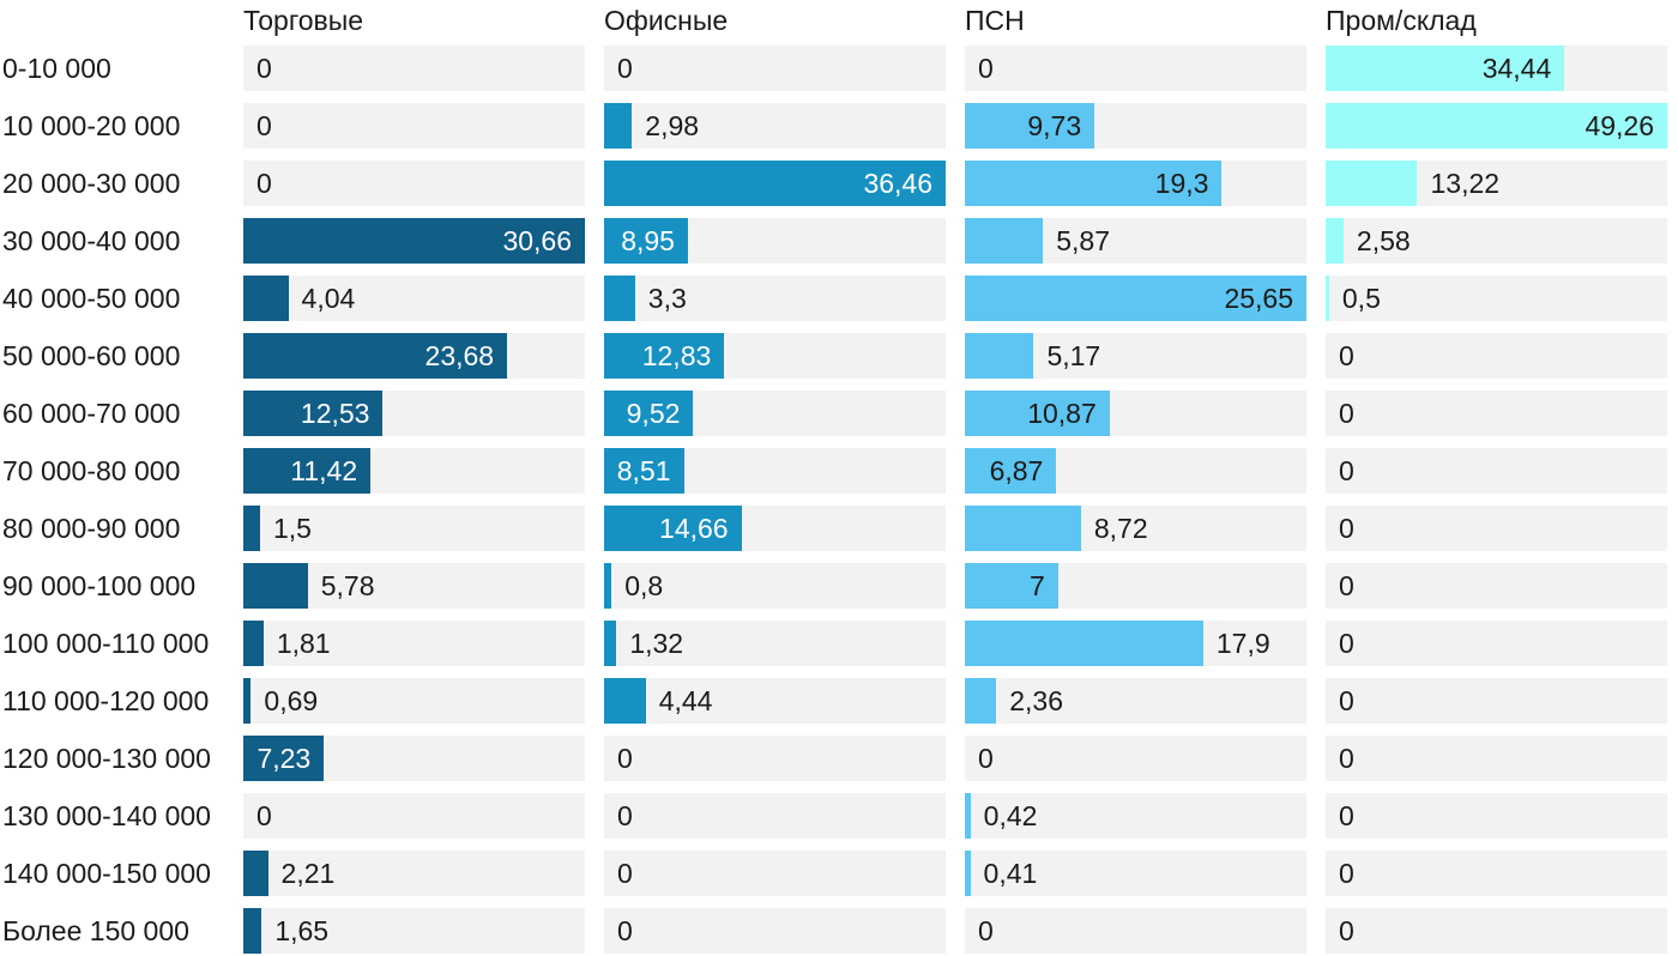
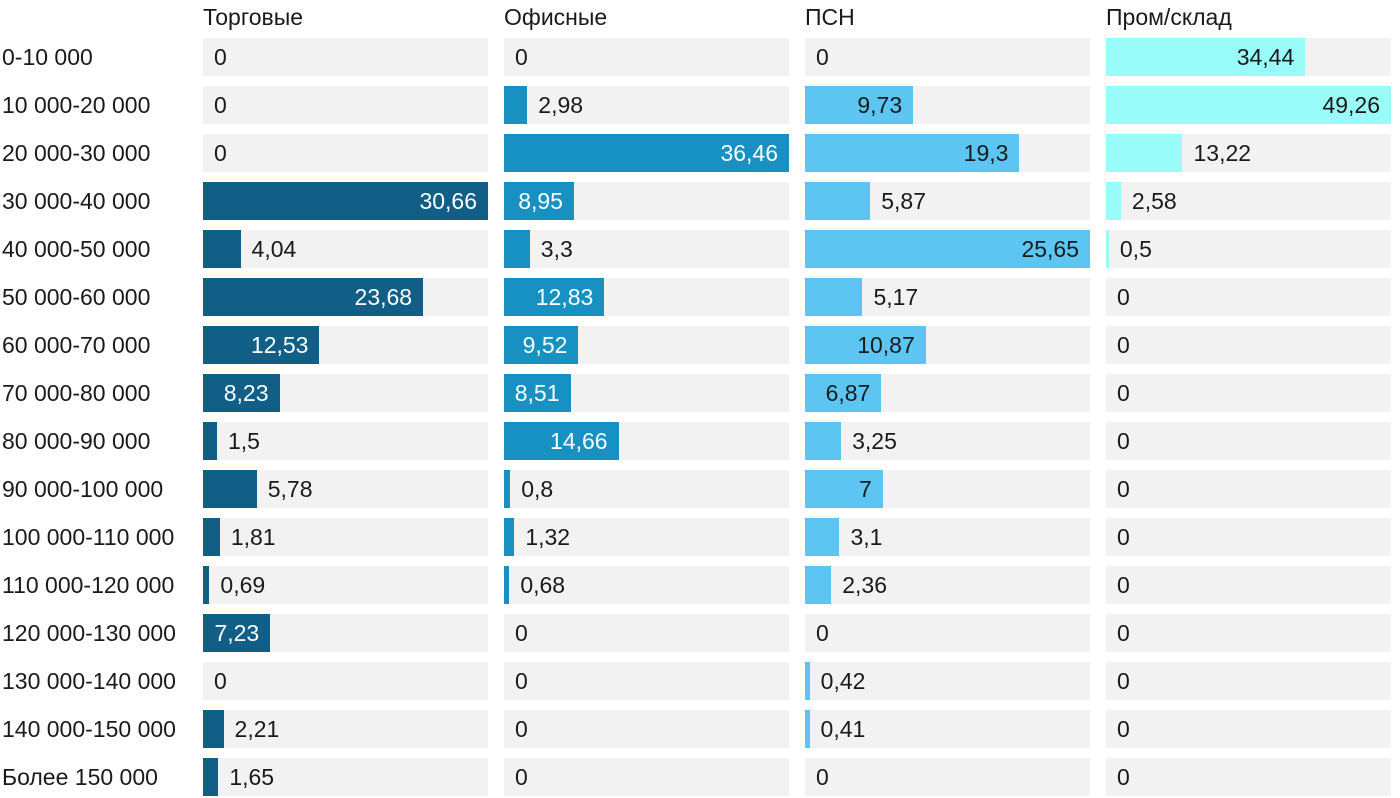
Торговые/70 000-80 000: 11,42 -> 8,23
ПСН/80 000-90 000: 8,72 -> 3,25
ПСН/100 000-110 000: 17,9 -> 3,1
Офисные/110 000-120 000: 4,44 -> 0,68
